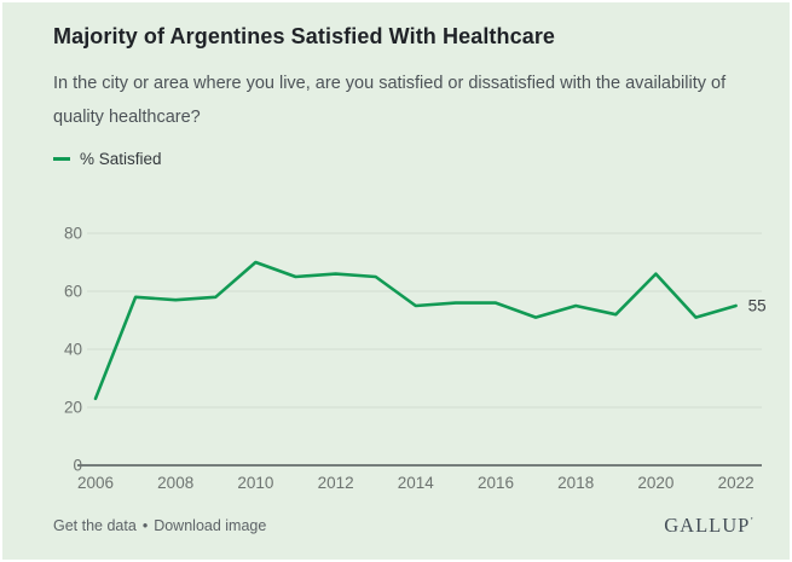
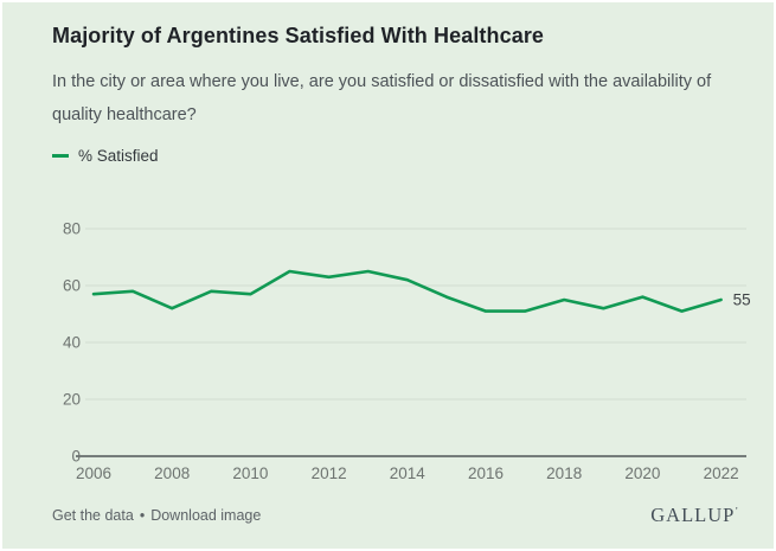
2006: 23 -> 57
2008: 57 -> 52
2010: 70 -> 57
2012: 66 -> 63
2014: 55 -> 62
2016: 56 -> 51
2020: 66 -> 56
